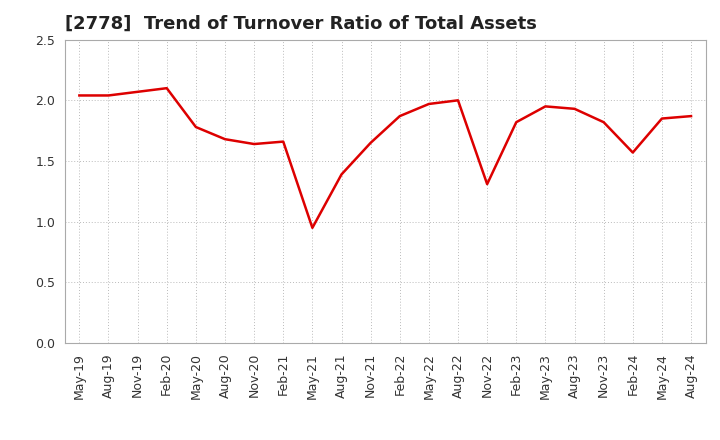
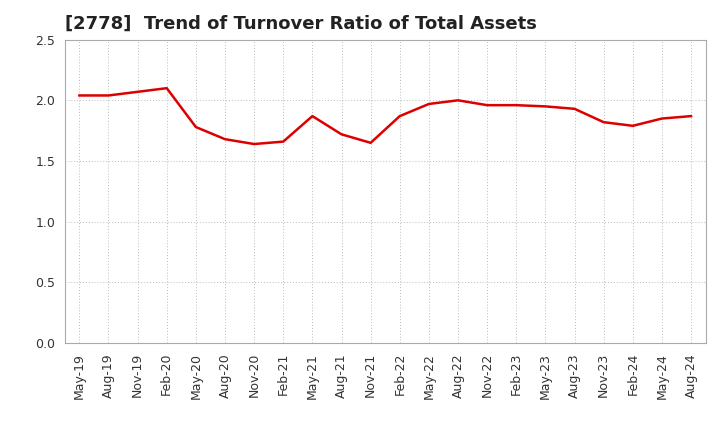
May-21: 0.95 -> 1.87
Aug-21: 1.39 -> 1.72
Nov-22: 1.31 -> 1.96
Feb-23: 1.82 -> 1.96
Feb-24: 1.57 -> 1.79
